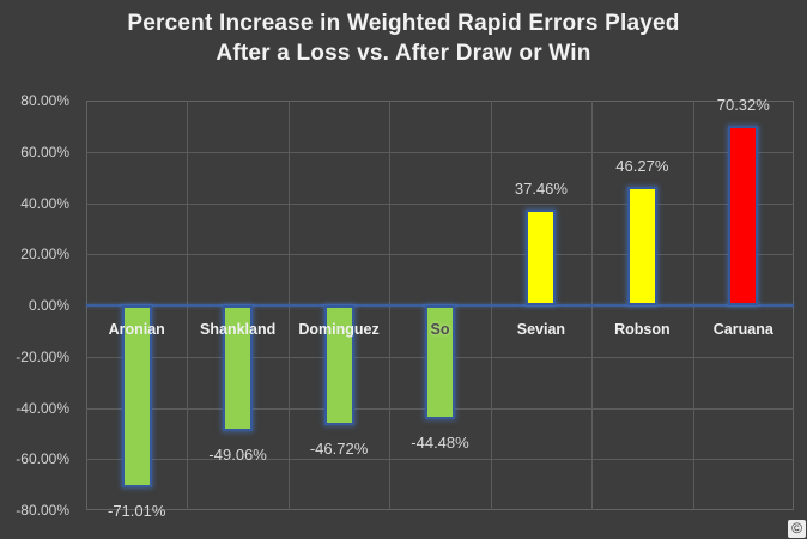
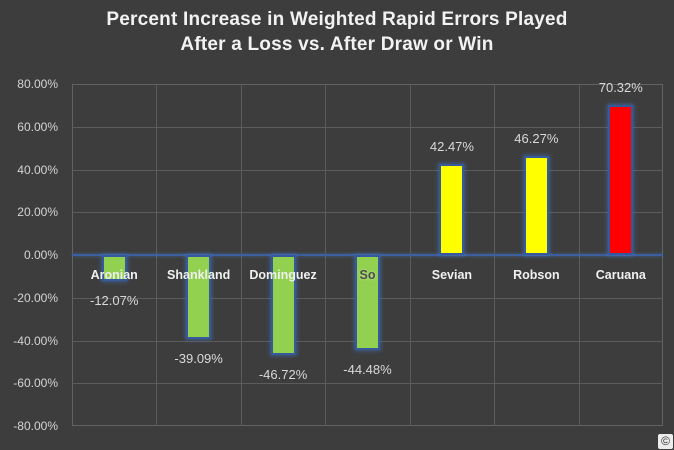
Aronian: -71.01% -> -12.07%
Shankland: -49.06% -> -39.09%
Sevian: 37.46% -> 42.47%
